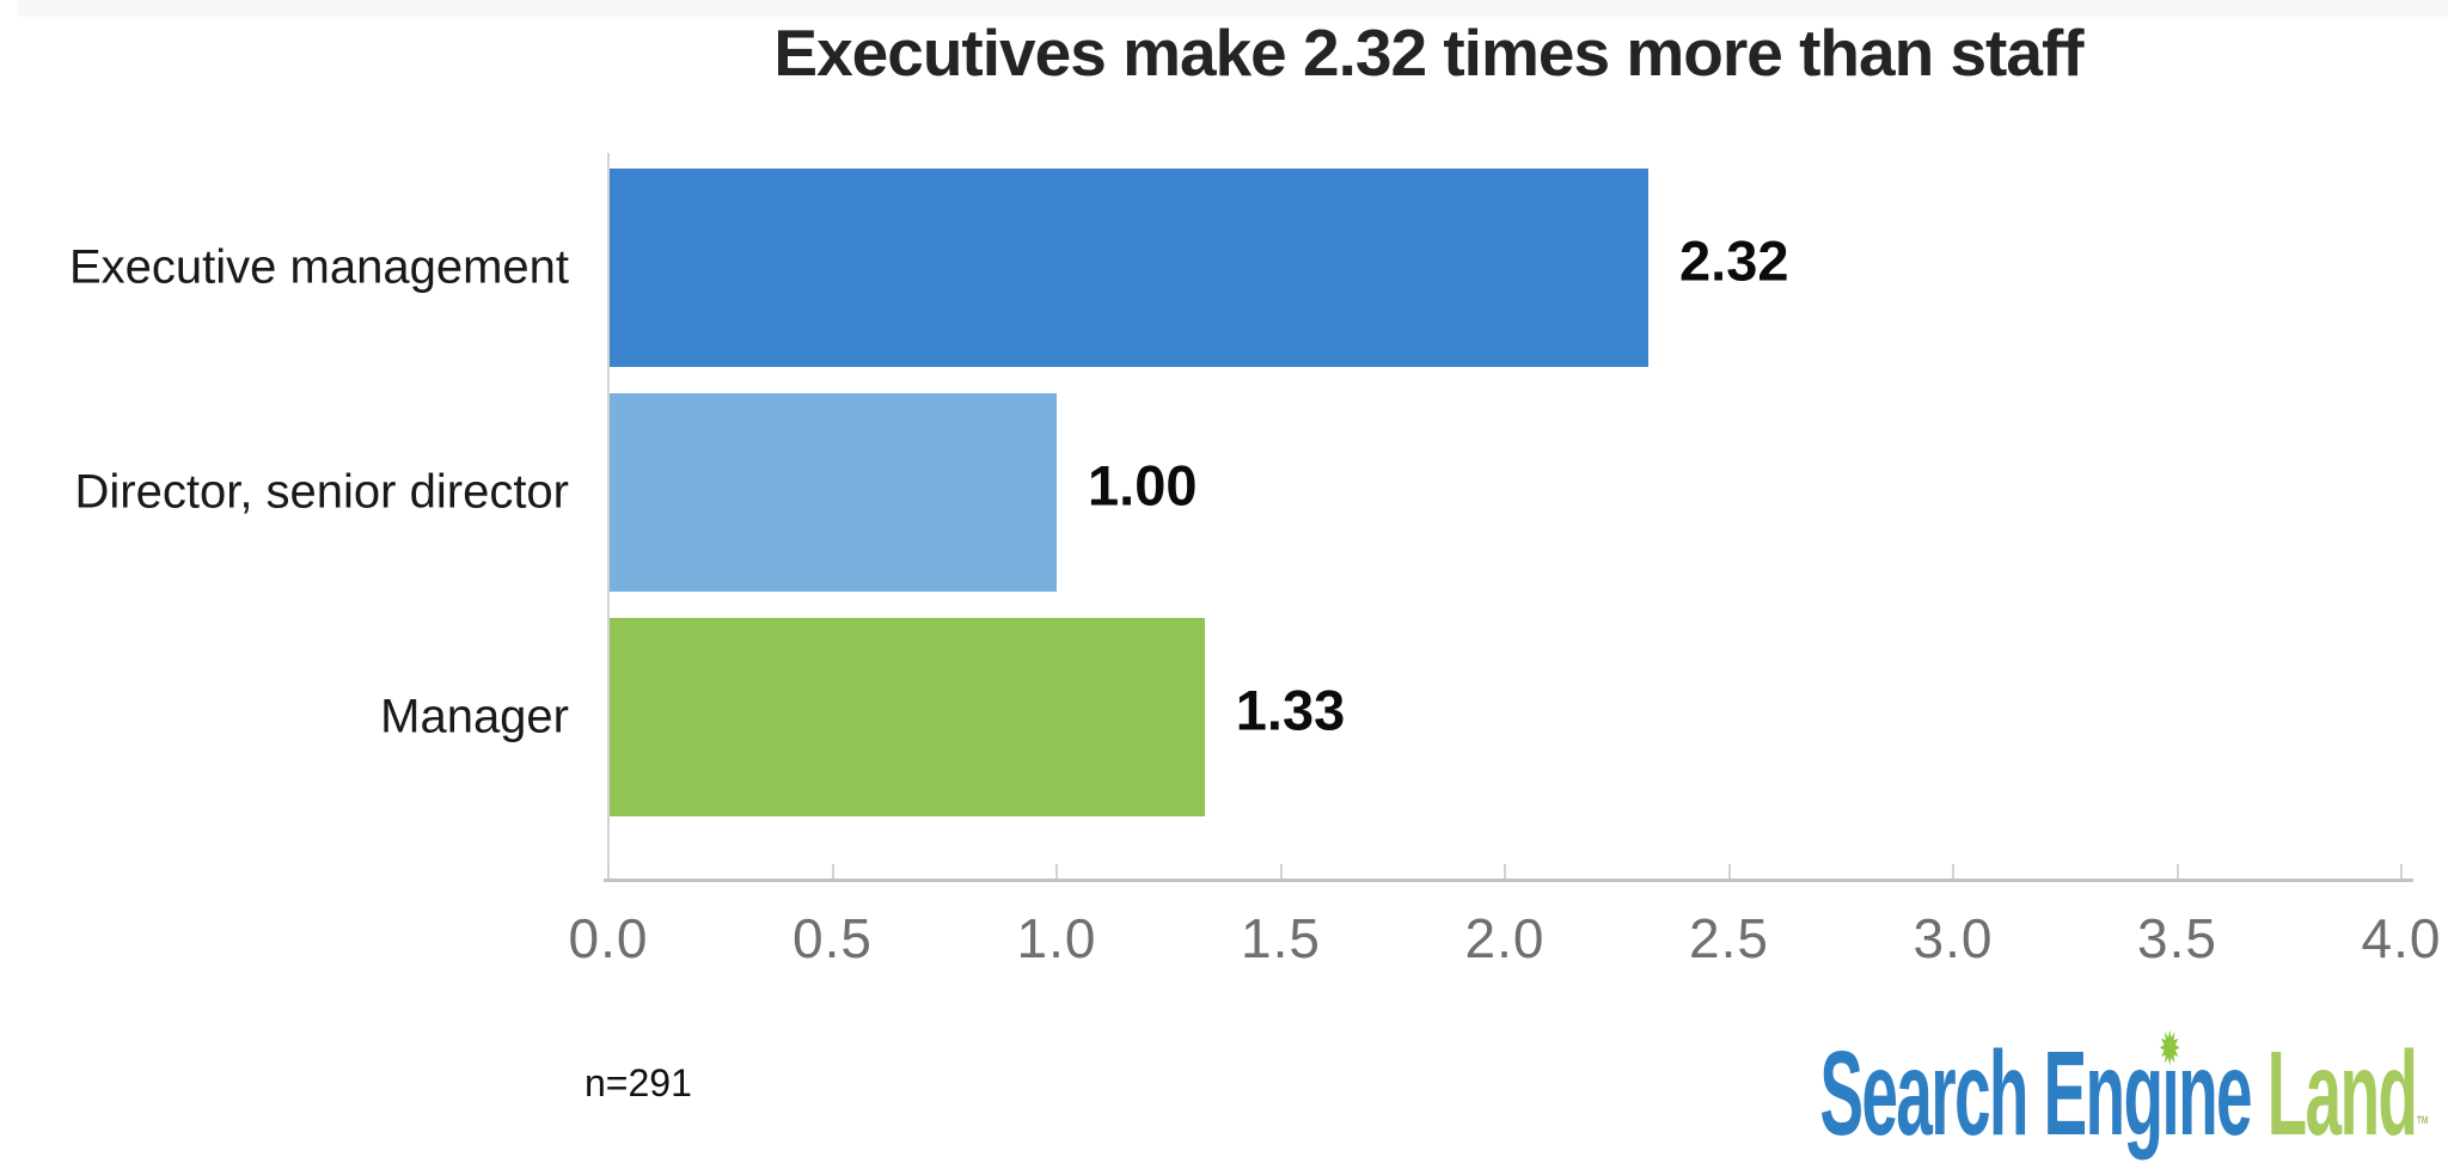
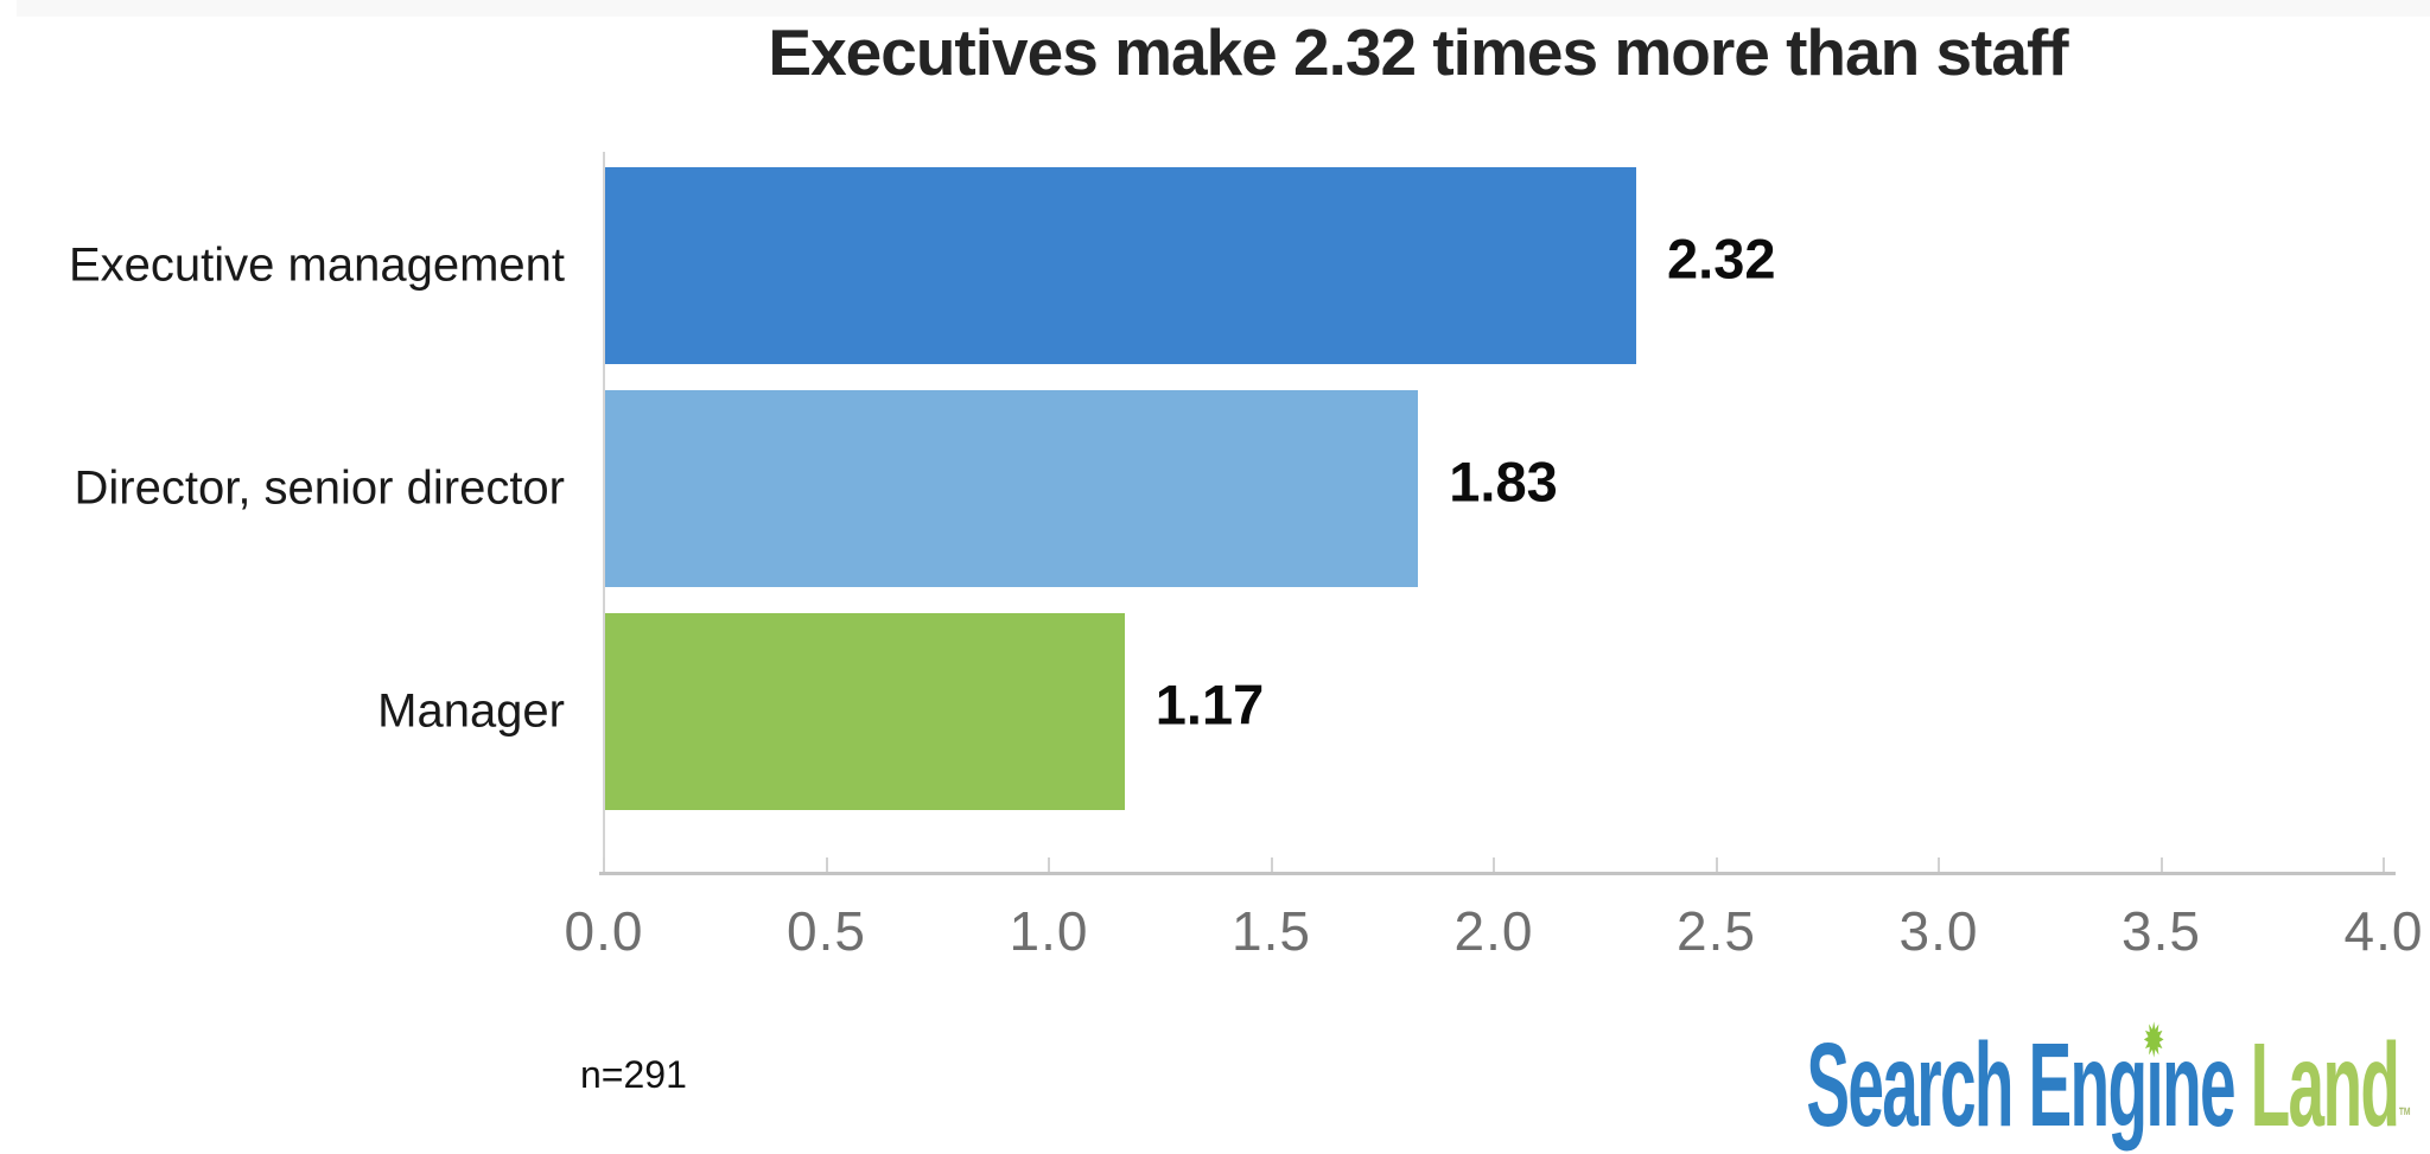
Director, senior director: 1.00 -> 1.83
Manager: 1.33 -> 1.17
